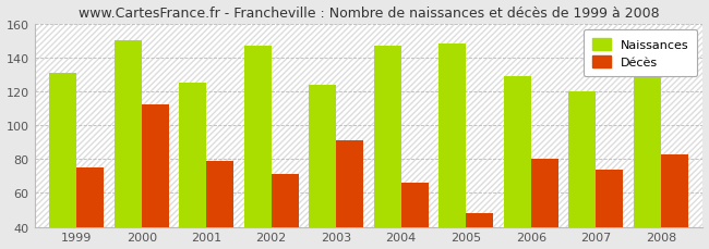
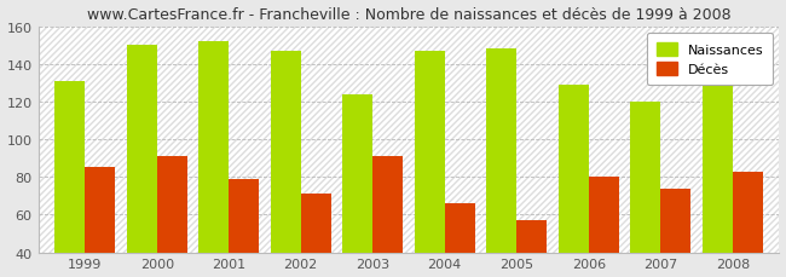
Décès/1999: 75 -> 85
Décès/2000: 112 -> 91
Naissances/2001: 125 -> 152
Décès/2005: 48 -> 57
